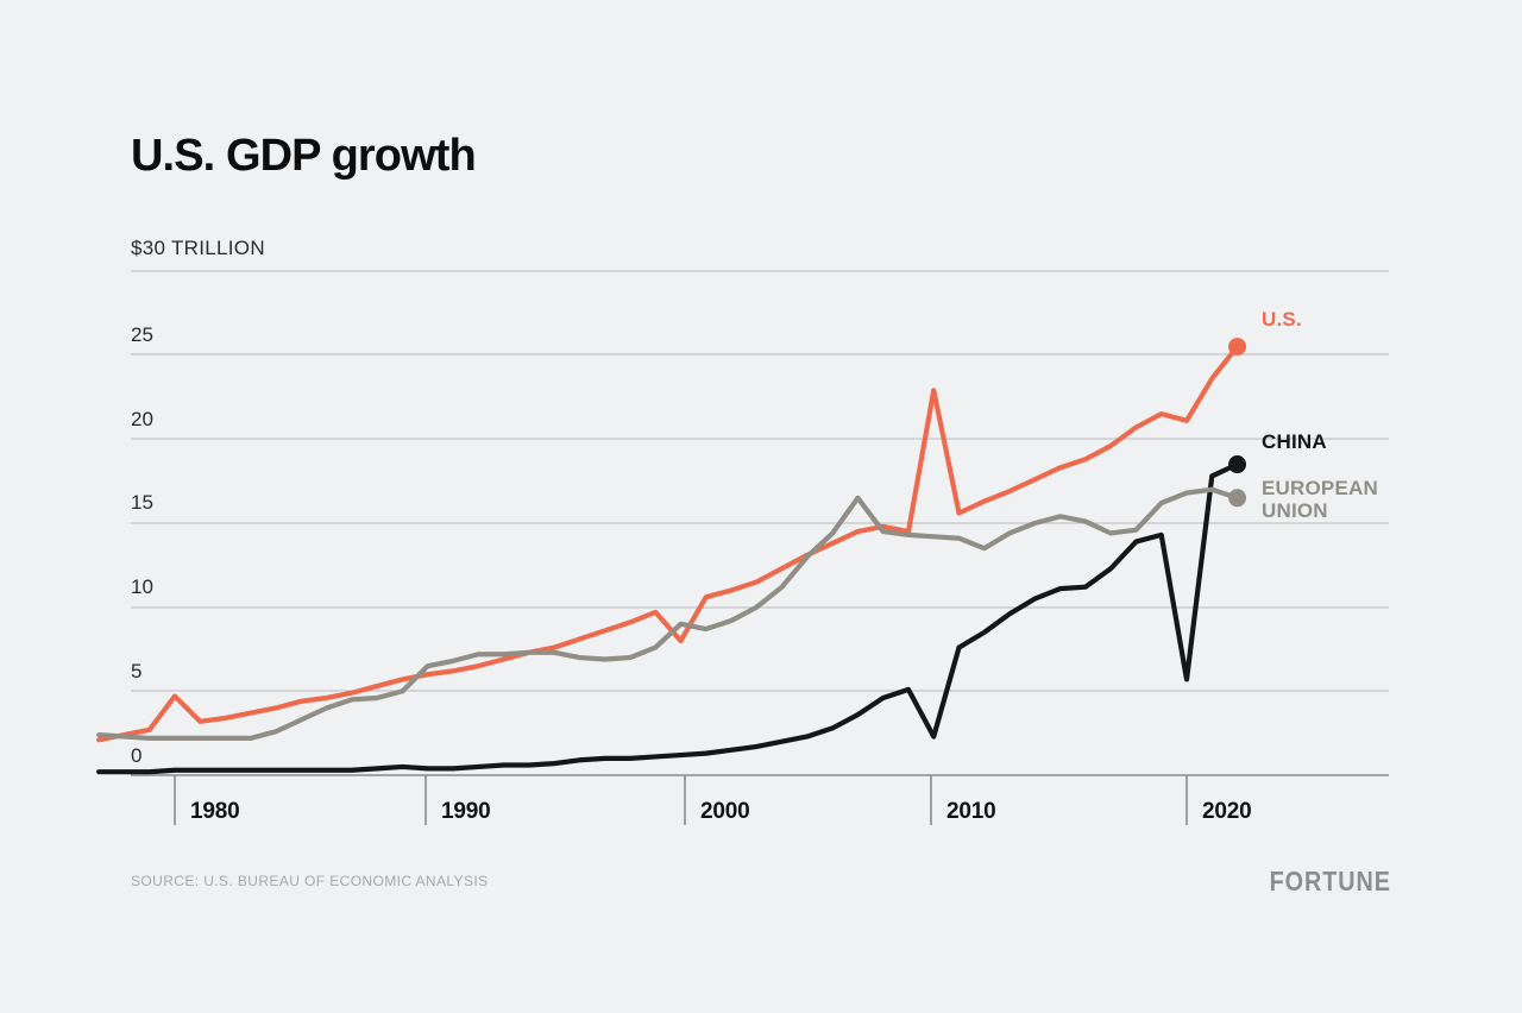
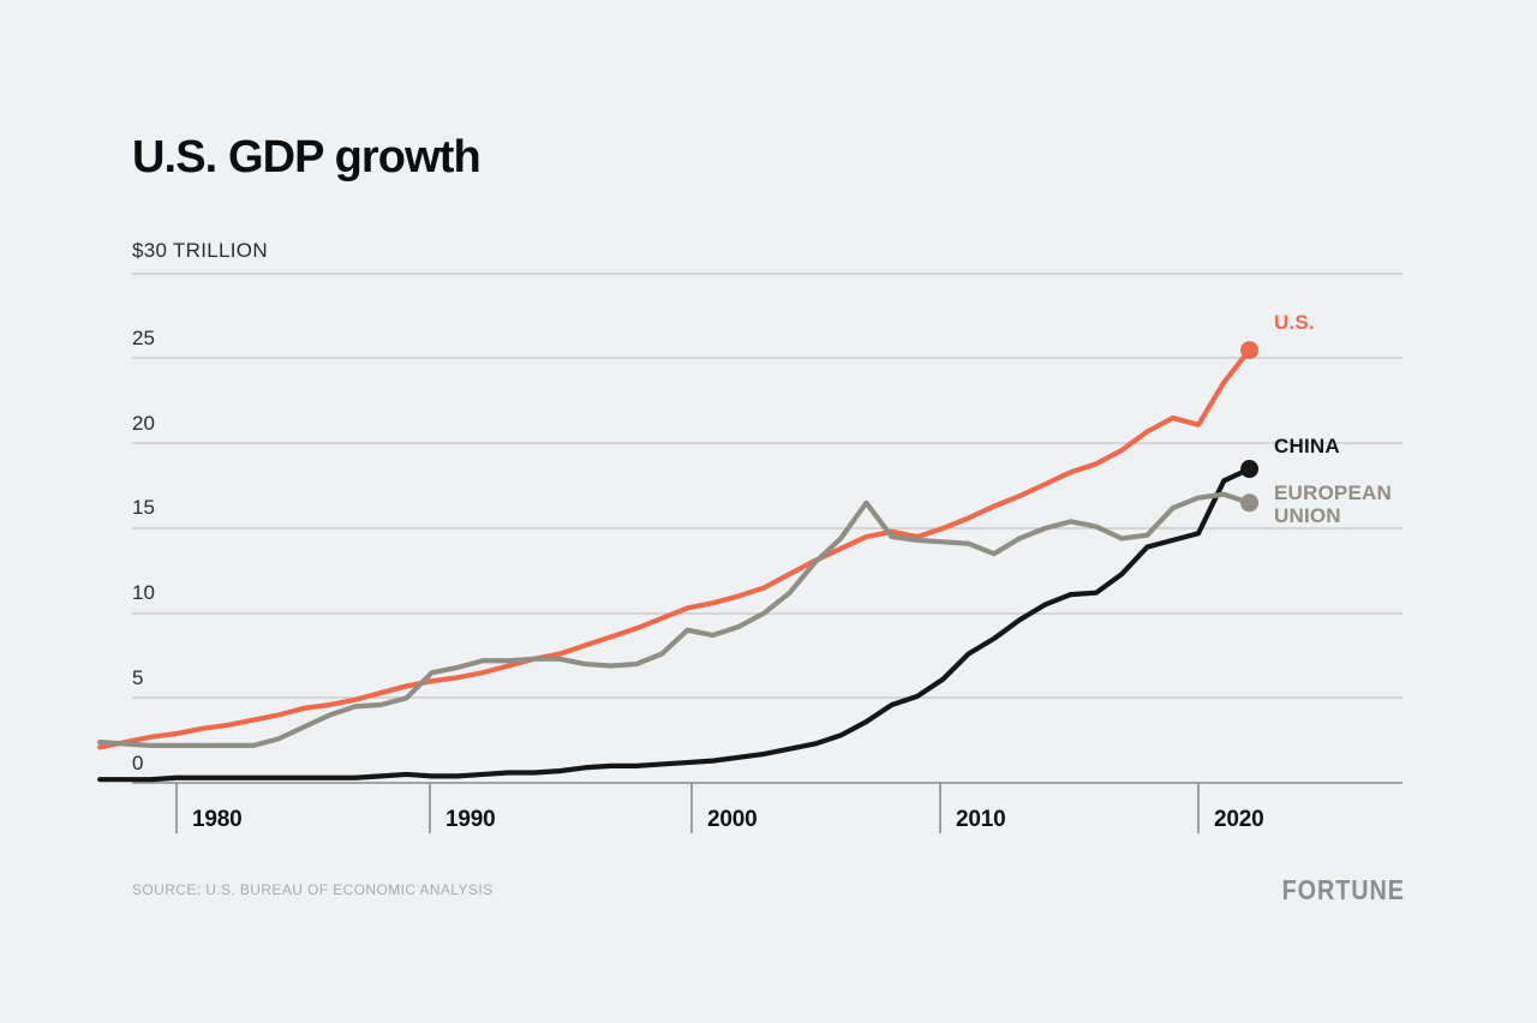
U.S./1980: 4.7 -> 2.9
U.S./2000: 8.0 -> 10.3
U.S./2010: 22.9 -> 15.0
CHINA/2010: 2.3 -> 6.1
CHINA/2020: 5.7 -> 14.7
